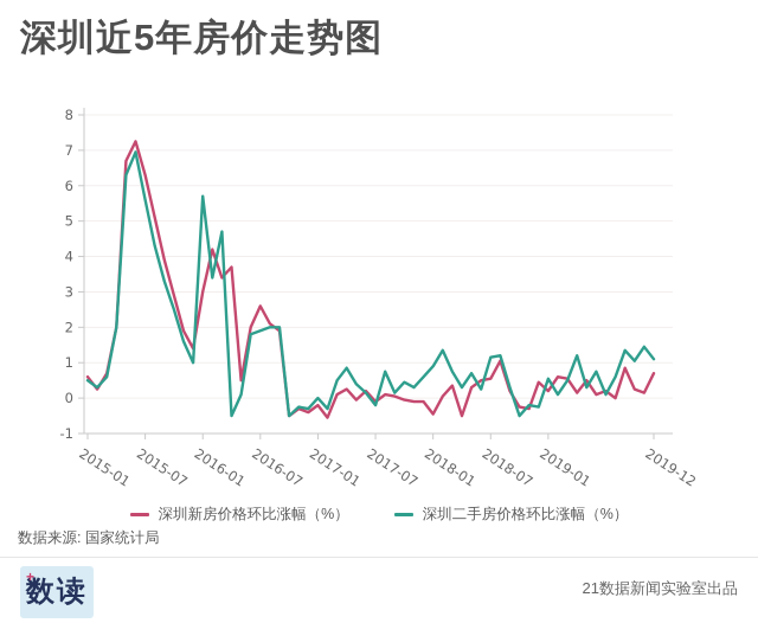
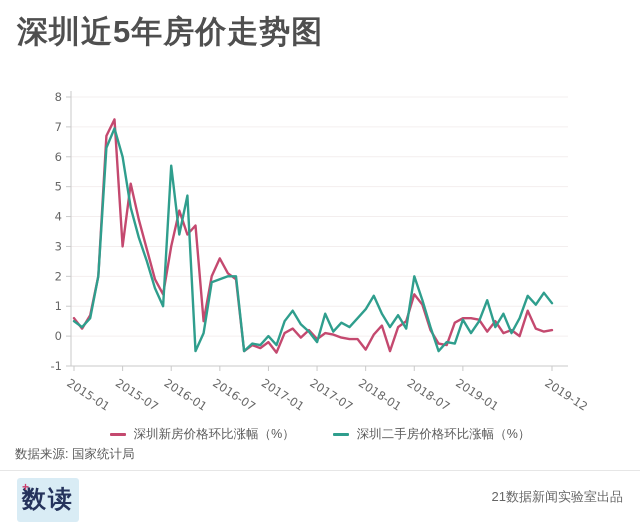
深圳新房价格环比涨幅（%）/2015-07: 6.3 -> 3.0
深圳二手房价格环比涨幅（%）/2015-07: 5.6 -> 6.0
深圳新房价格环比涨幅（%）/2018-07: 0.6 -> 1.4
深圳二手房价格环比涨幅（%）/2018-07: 1.1 -> 2.0
深圳新房价格环比涨幅（%）/2019-01: 0.2 -> 0.6
深圳新房价格环比涨幅（%）/2019-12: 0.7 -> 0.2
